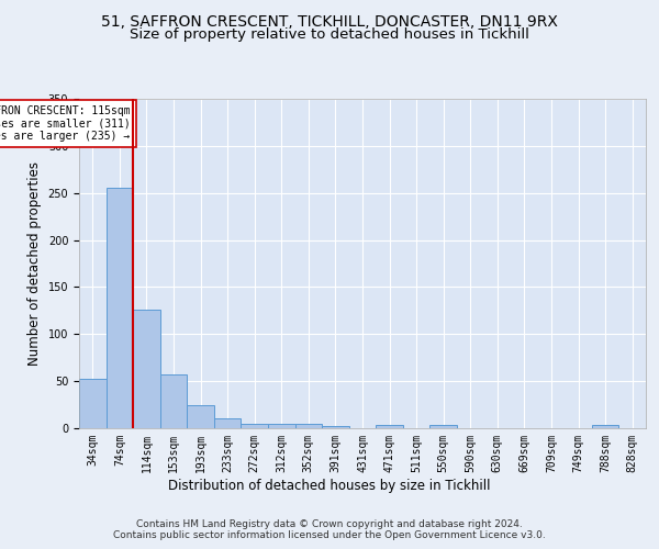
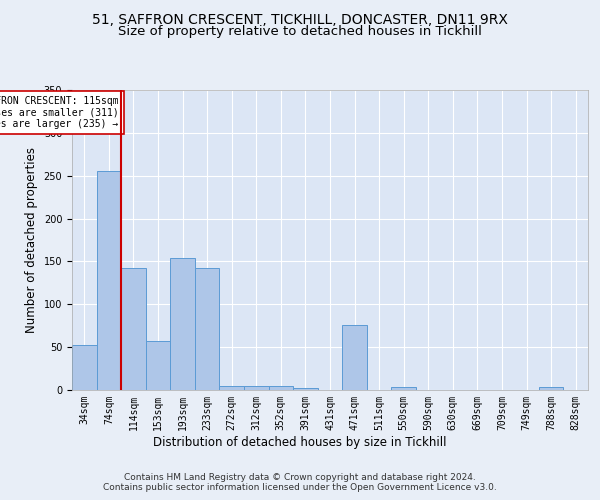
114sqm: 126 -> 142
193sqm: 25 -> 154
233sqm: 11 -> 142
471sqm: 4 -> 76
